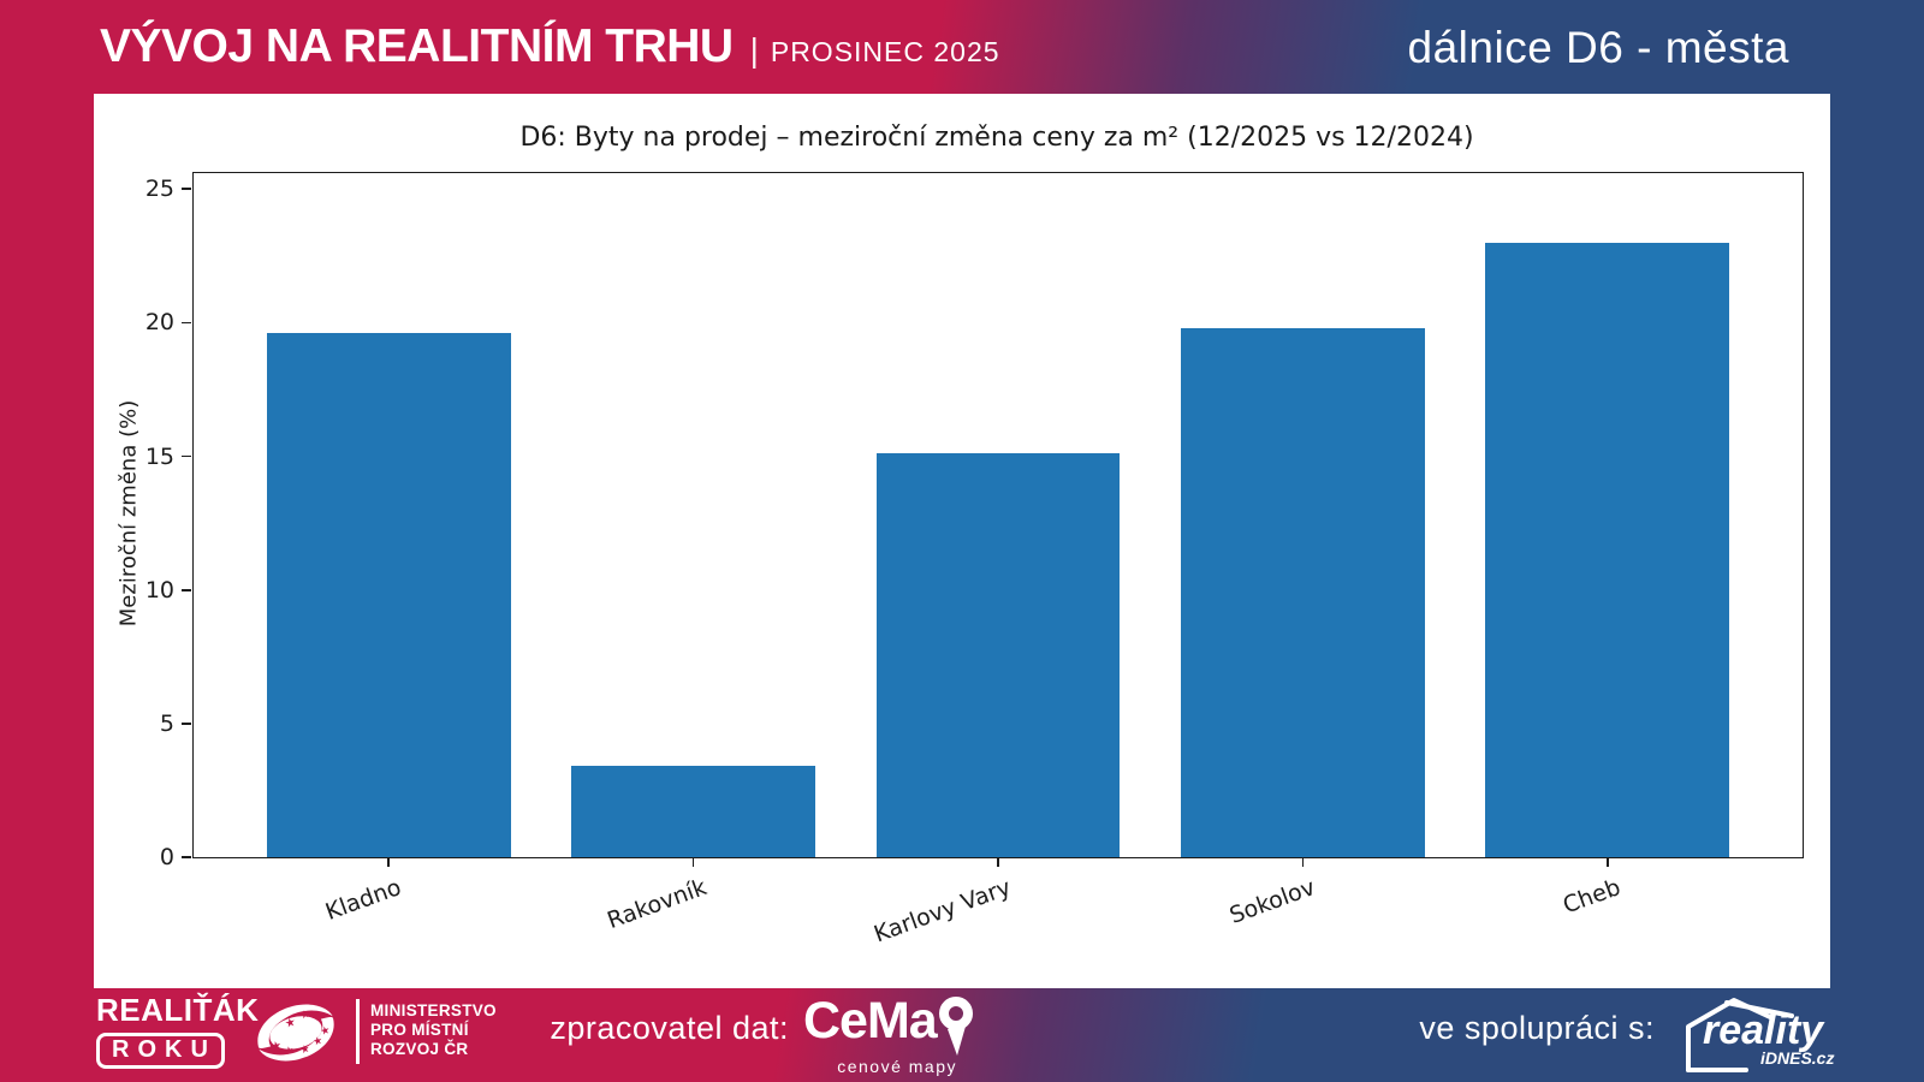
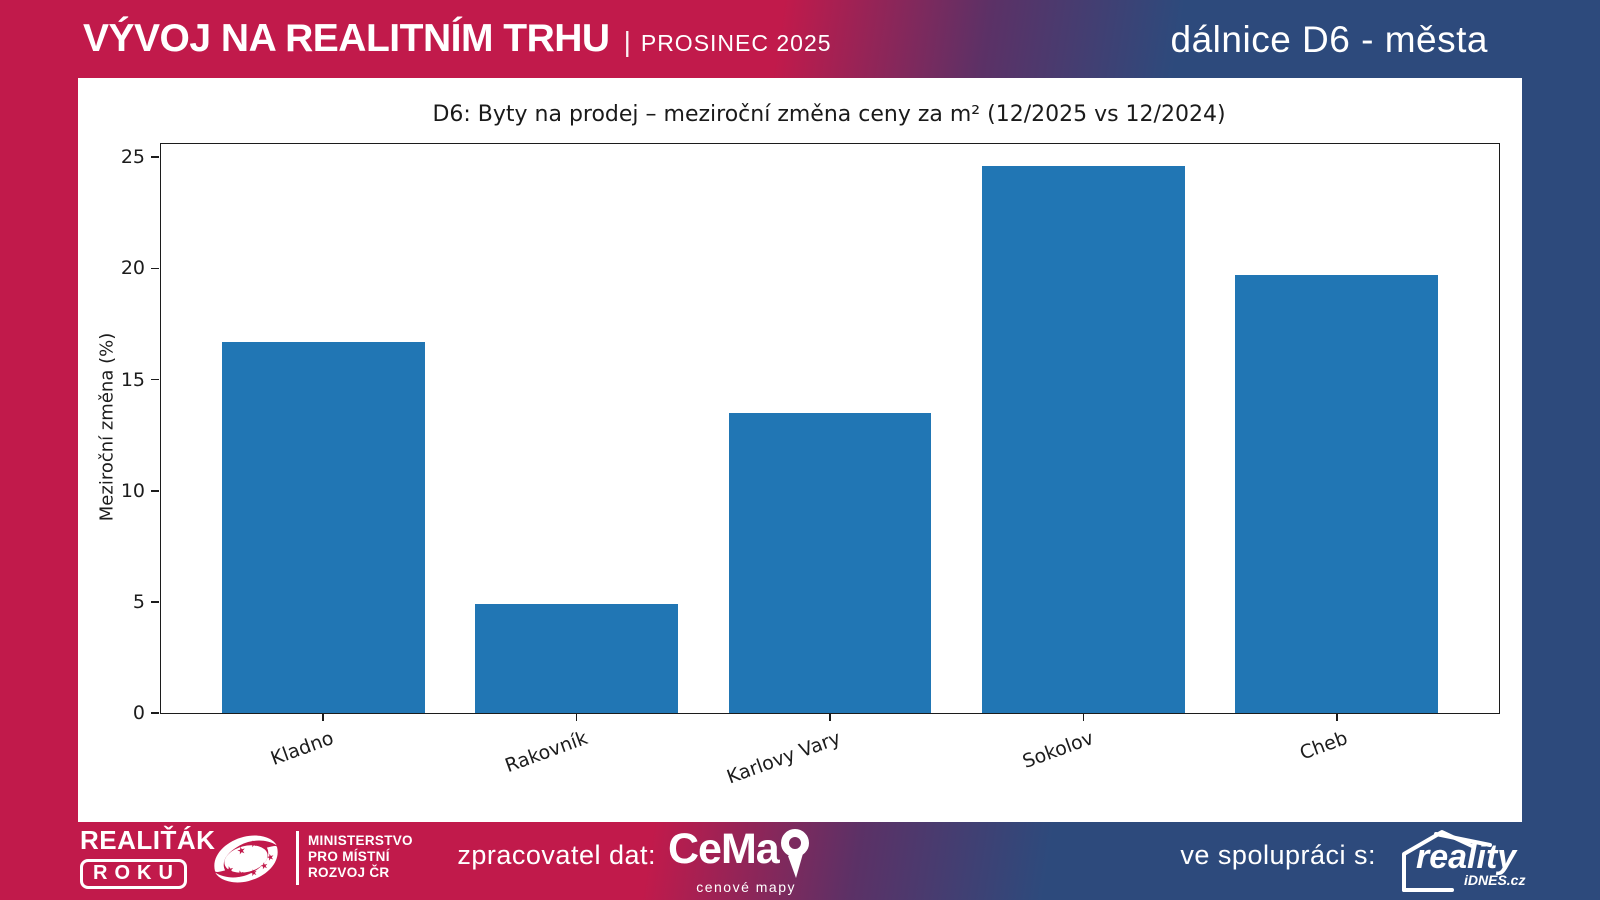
Kladno: 19.6 -> 16.7
Rakovník: 3.4 -> 4.9
Karlovy Vary: 15.1 -> 13.5
Sokolov: 19.8 -> 24.6
Cheb: 23.0 -> 19.7
